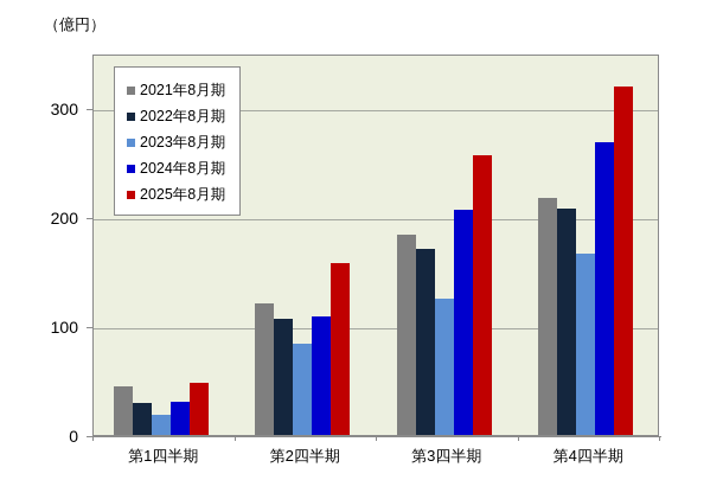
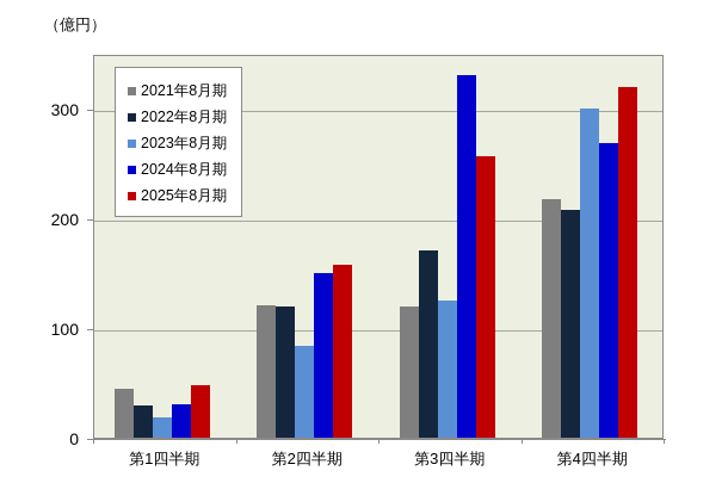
2022年8月期/第2四半期: 110 -> 120
2024年8月期/第2四半期: 110 -> 150
2021年8月期/第3四半期: 180 -> 120
2024年8月期/第3四半期: 210 -> 330
2023年8月期/第4四半期: 170 -> 300
